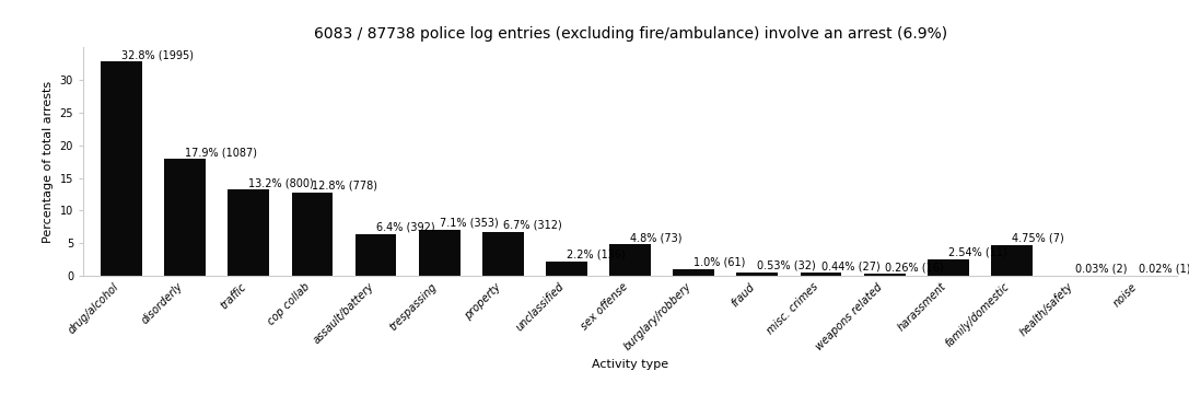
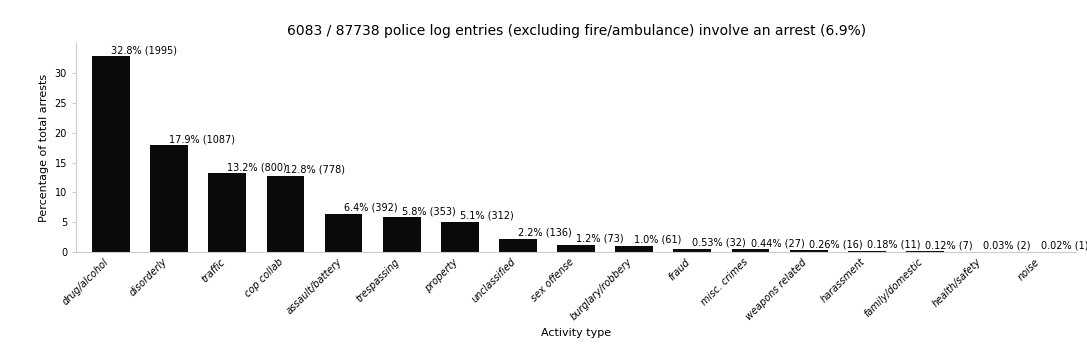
trespassing: 7.1% -> 5.8%
property: 6.7% -> 5.1%
sex offense: 4.8% -> 1.2%
harassment: 2.54% -> 0.18%
family/domestic: 4.75% -> 0.12%
